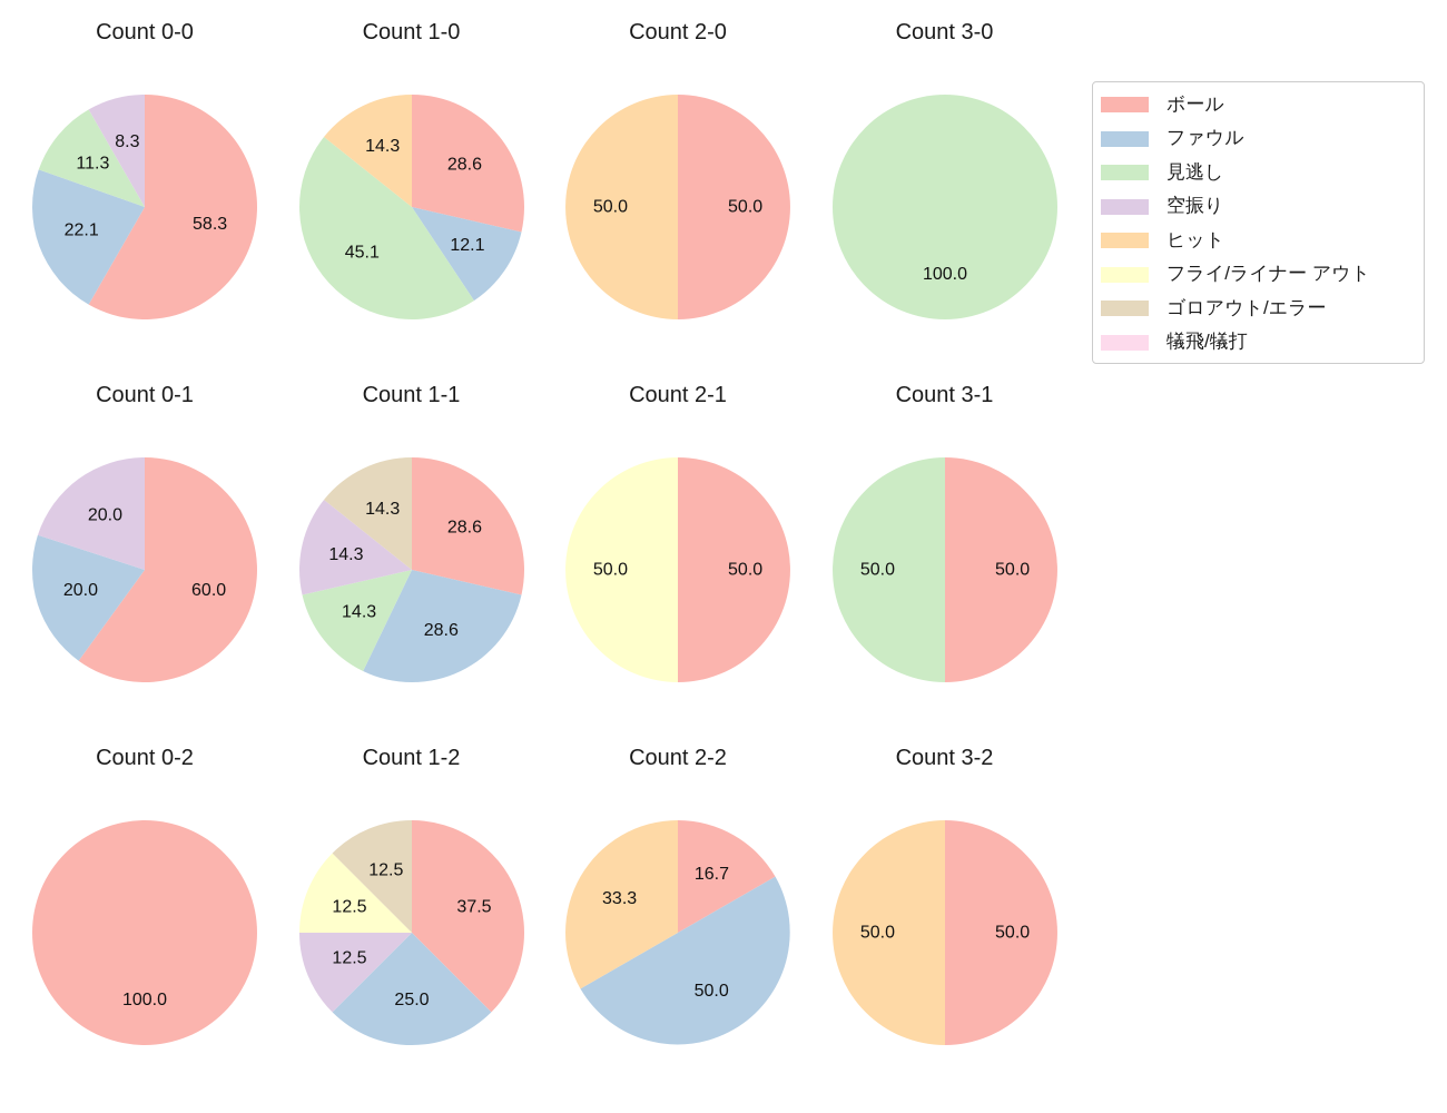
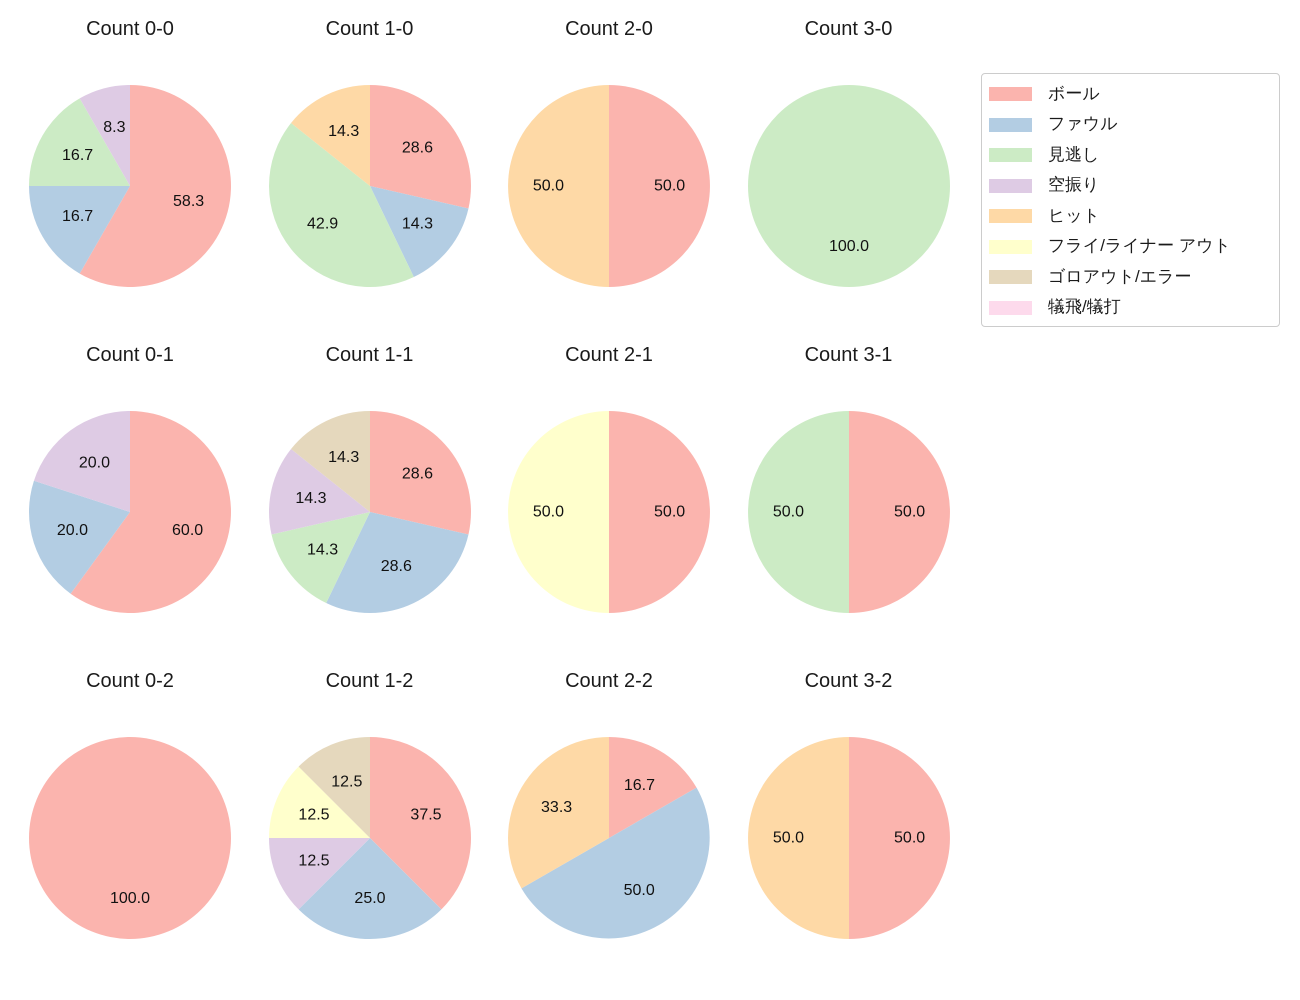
Count 0-0/ファウル: 22.1 -> 16.7
Count 0-0/見逃し: 11.3 -> 16.7
Count 1-0/ファウル: 12.1 -> 14.3
Count 1-0/見逃し: 45.1 -> 42.9
